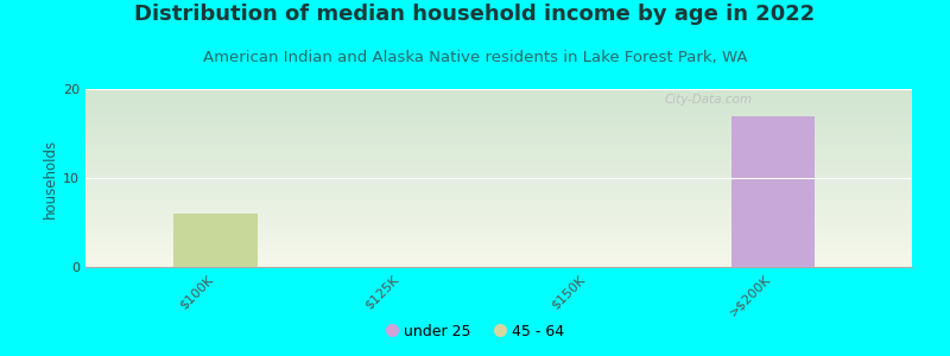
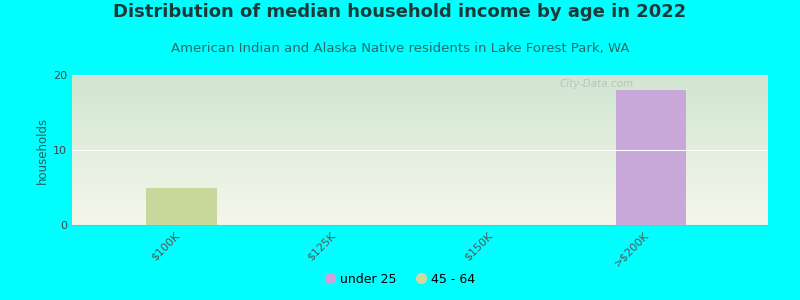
$100K: 6 -> 5
>$200K: 17 -> 18
